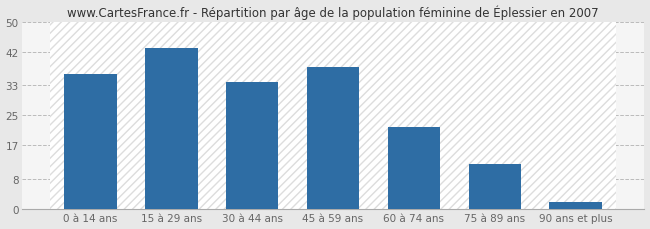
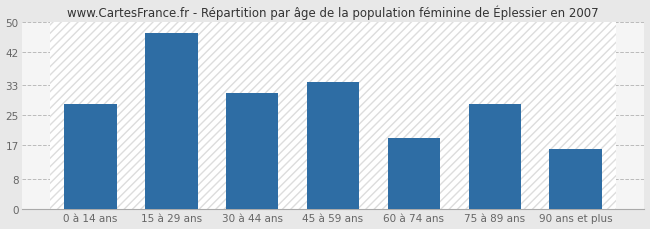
0 à 14 ans: 36 -> 28
15 à 29 ans: 43 -> 47
30 à 44 ans: 34 -> 31
45 à 59 ans: 38 -> 34
60 à 74 ans: 22 -> 19
75 à 89 ans: 12 -> 28
90 ans et plus: 2 -> 16
